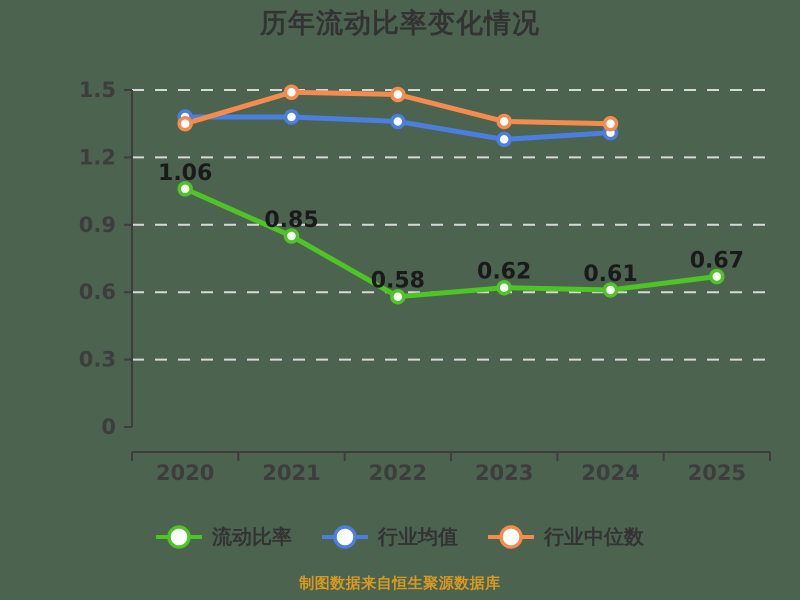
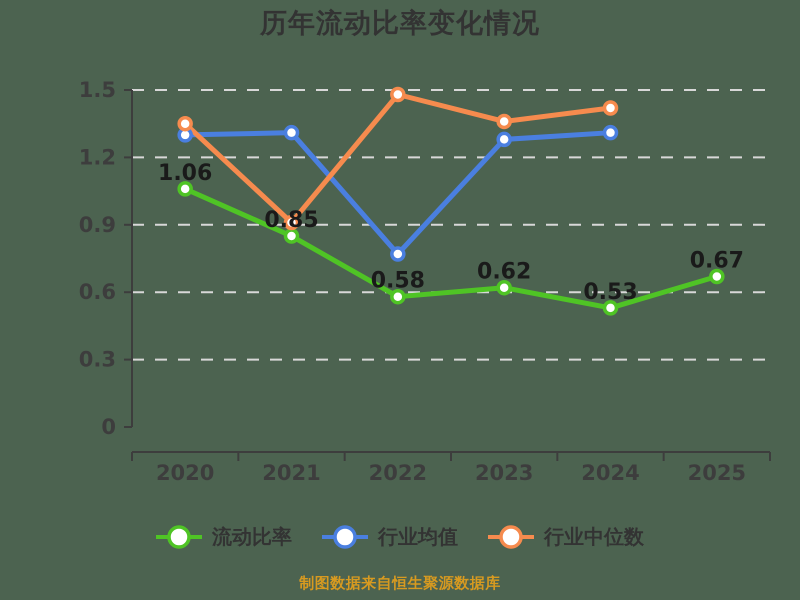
行业均值/2020: 1.38 -> 1.30
行业均值/2021: 1.38 -> 1.31
行业中位数/2021: 1.49 -> 0.91
行业均值/2022: 1.36 -> 0.77
流动比率/2024: 0.61 -> 0.53
行业中位数/2024: 1.35 -> 1.42
